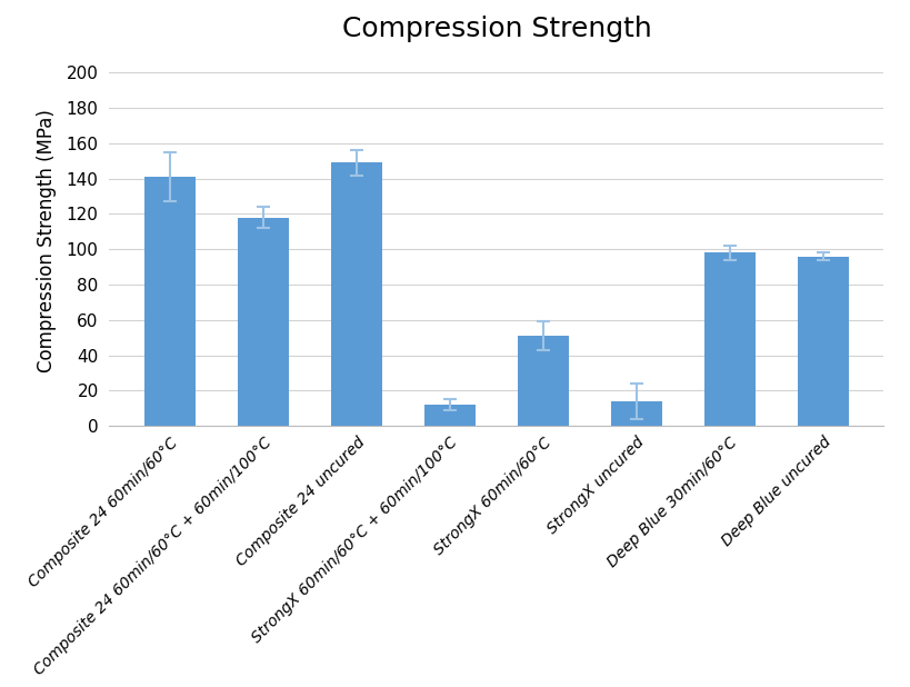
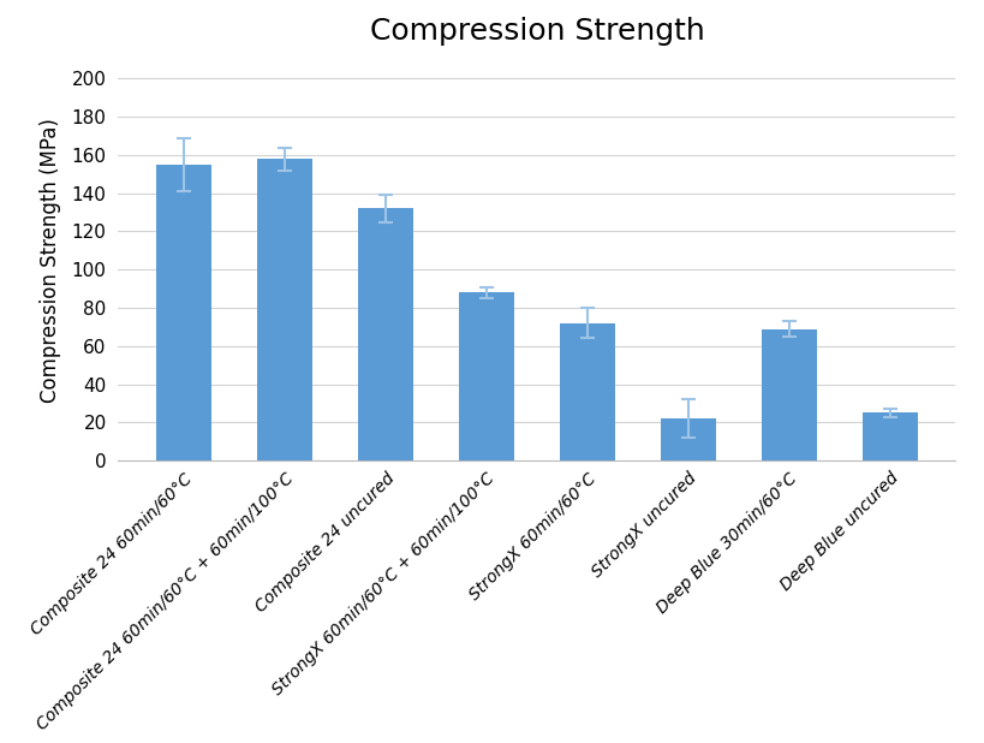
Composite 24 60min/60°C: 141 -> 155
Composite 24 60min/60°C + 60min/100°C: 118 -> 158
Composite 24 uncured: 149 -> 132
StrongX 60min/60°C + 60min/100°C: 12 -> 88
StrongX 60min/60°C: 51 -> 72
StrongX uncured: 14 -> 22
Deep Blue 30min/60°C: 98 -> 69
Deep Blue uncured: 96 -> 25
